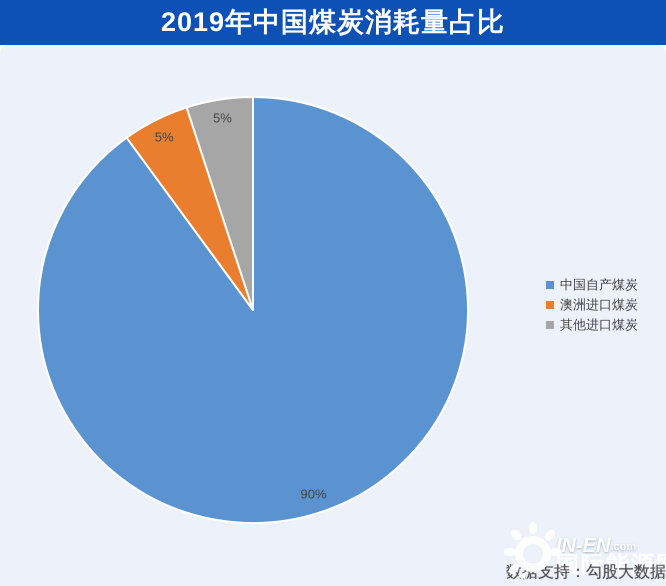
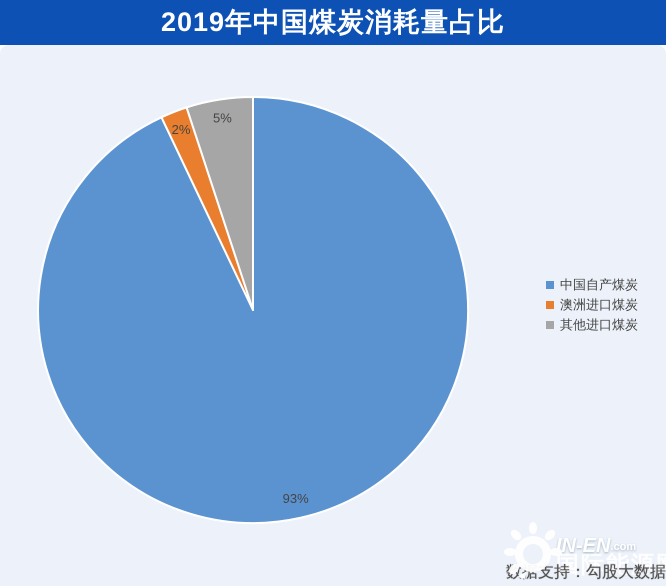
中国自产煤炭: 90% -> 93%
澳洲进口煤炭: 5% -> 2%
